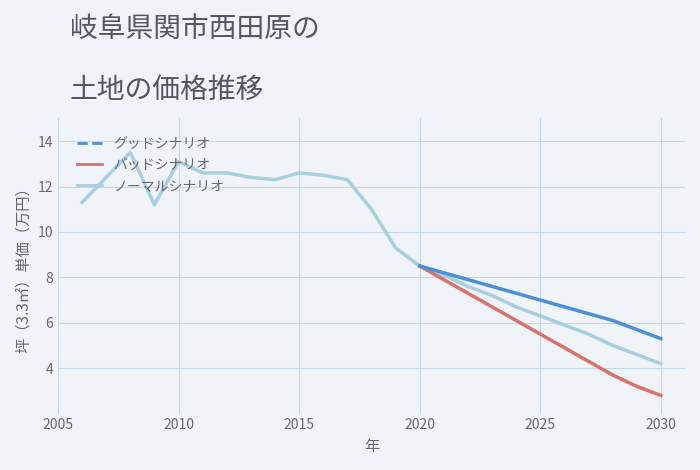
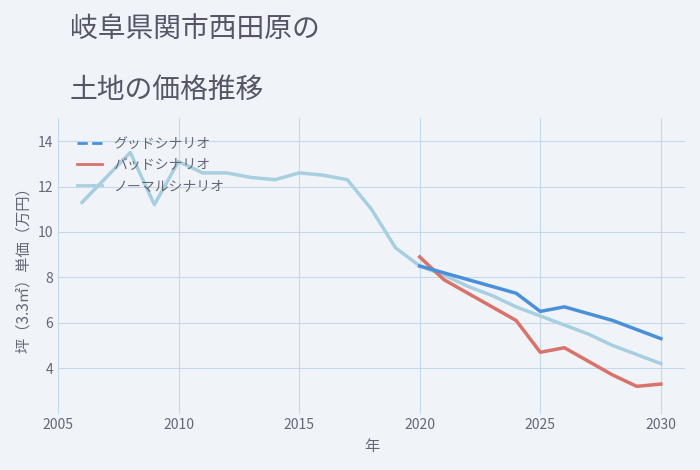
バッドシナリオ/2020: 8.5 -> 8.9
グッドシナリオ/2025: 7.0 -> 6.5
バッドシナリオ/2025: 5.5 -> 4.7
バッドシナリオ/2030: 2.8 -> 3.3
